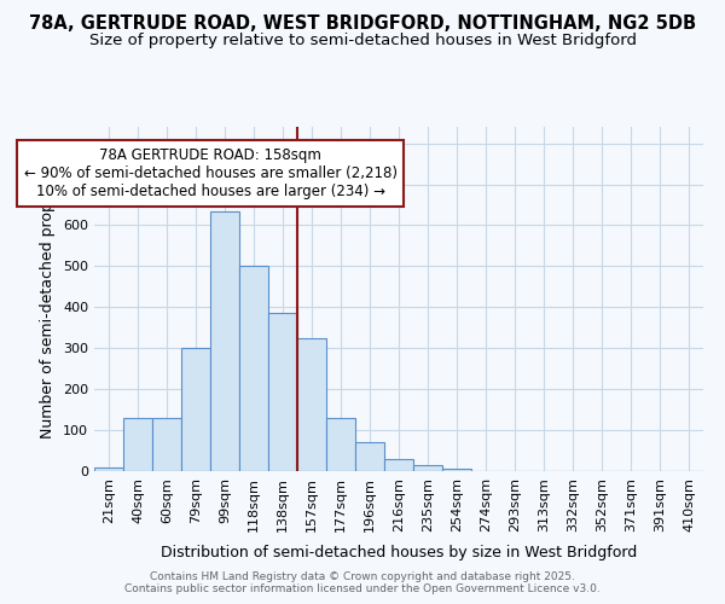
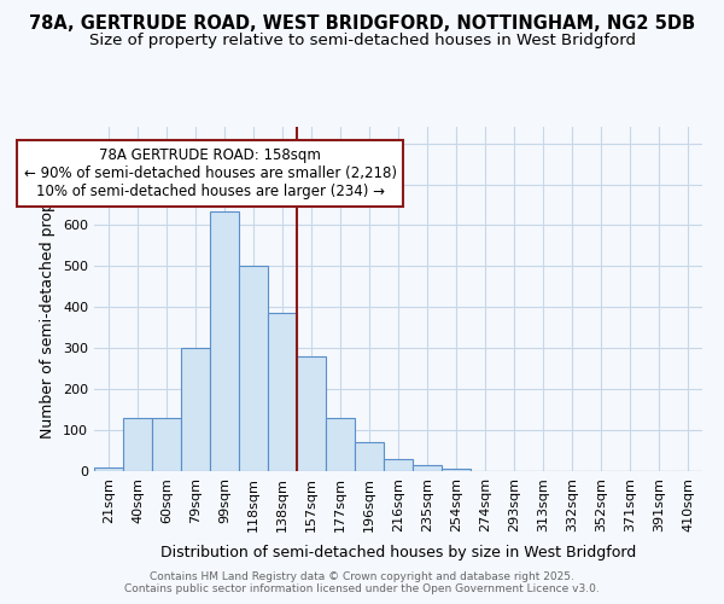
157sqm: 325 -> 280
